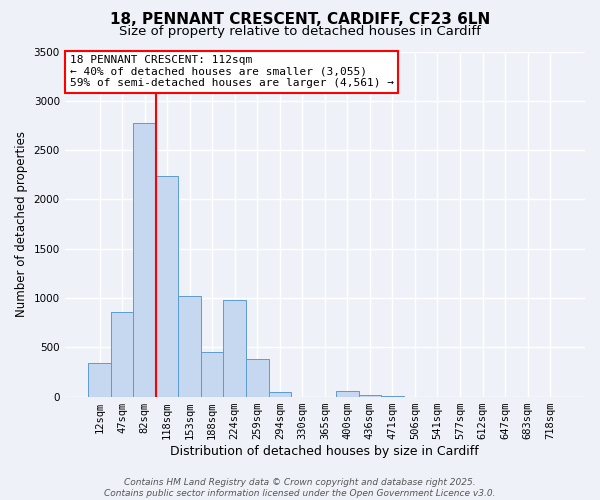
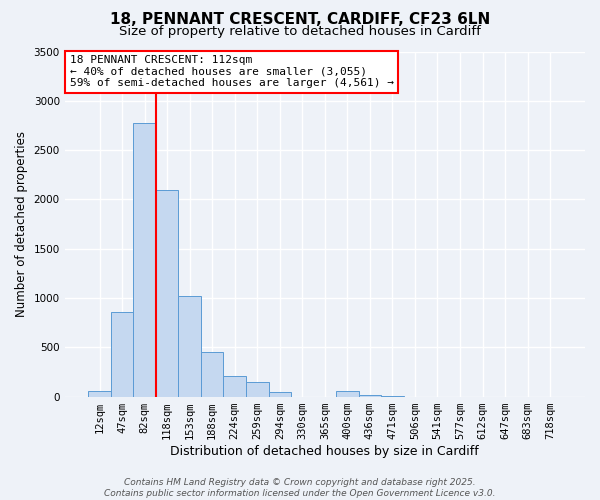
12sqm: 340 -> 60
118sqm: 2240 -> 2100
224sqm: 980 -> 200
259sqm: 380 -> 140
